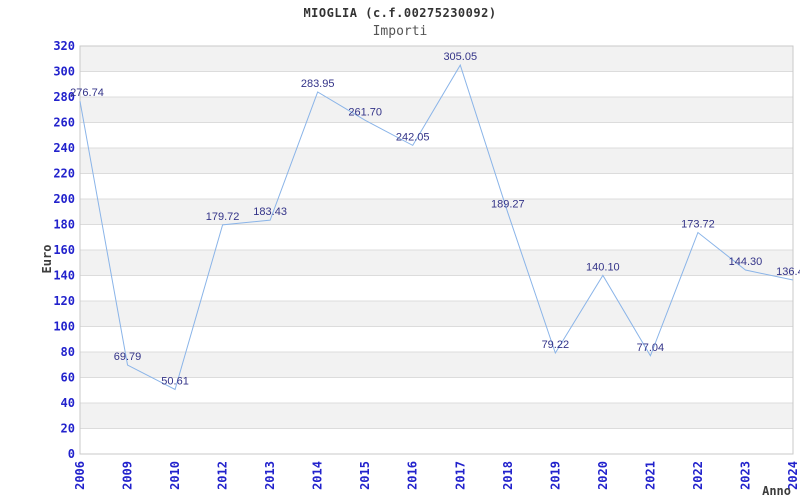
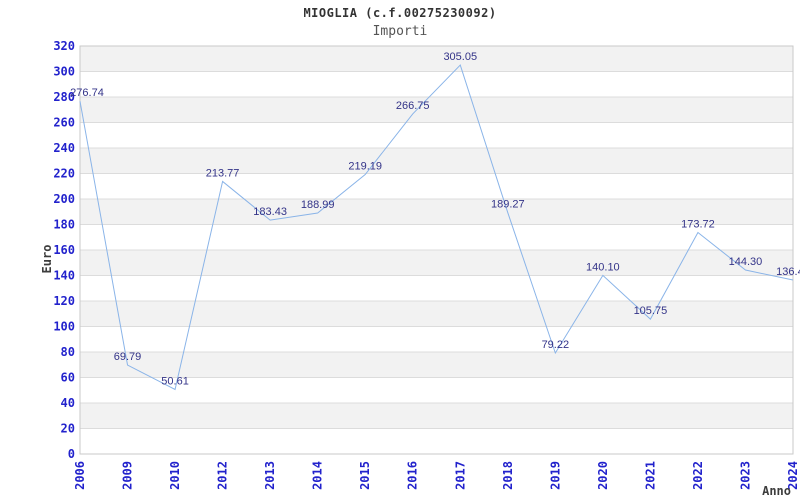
2012: 179.72 -> 213.77
2014: 283.95 -> 188.99
2015: 261.70 -> 219.19
2016: 242.05 -> 266.75
2021: 77.04 -> 105.75
